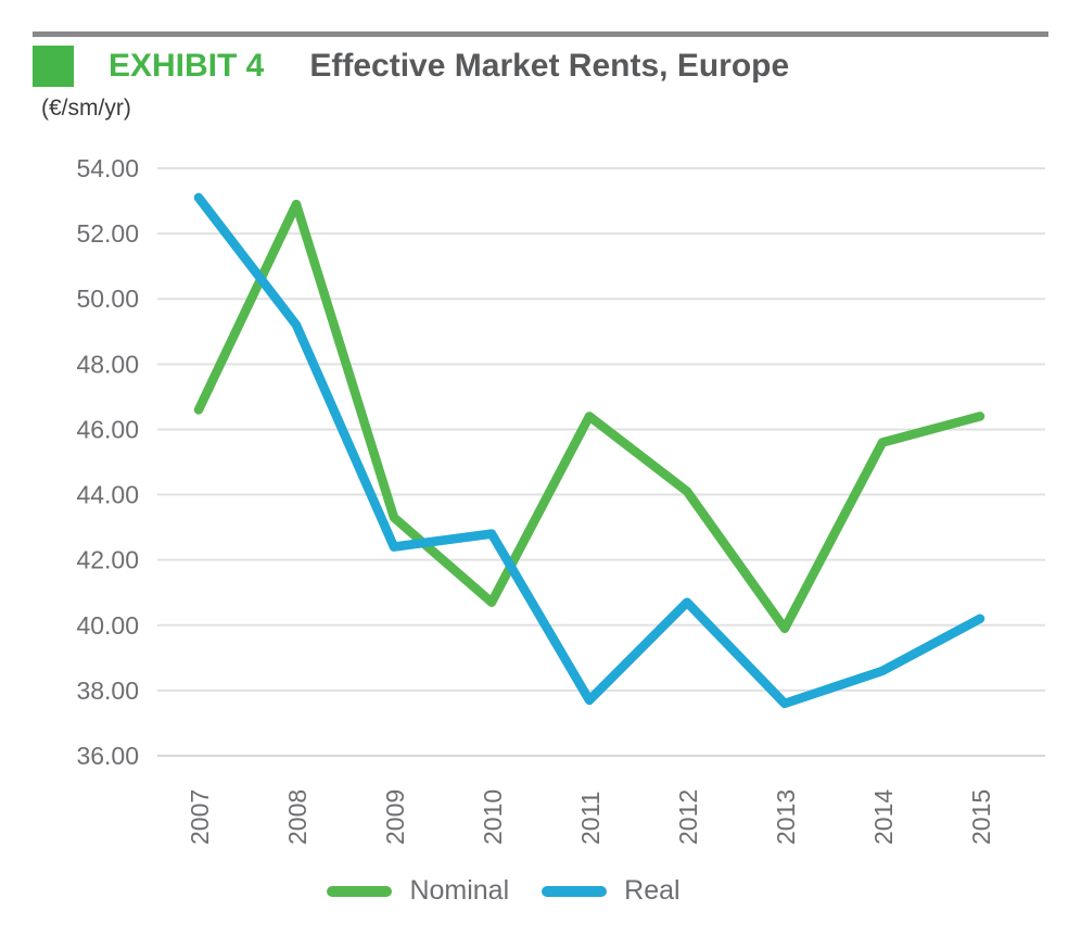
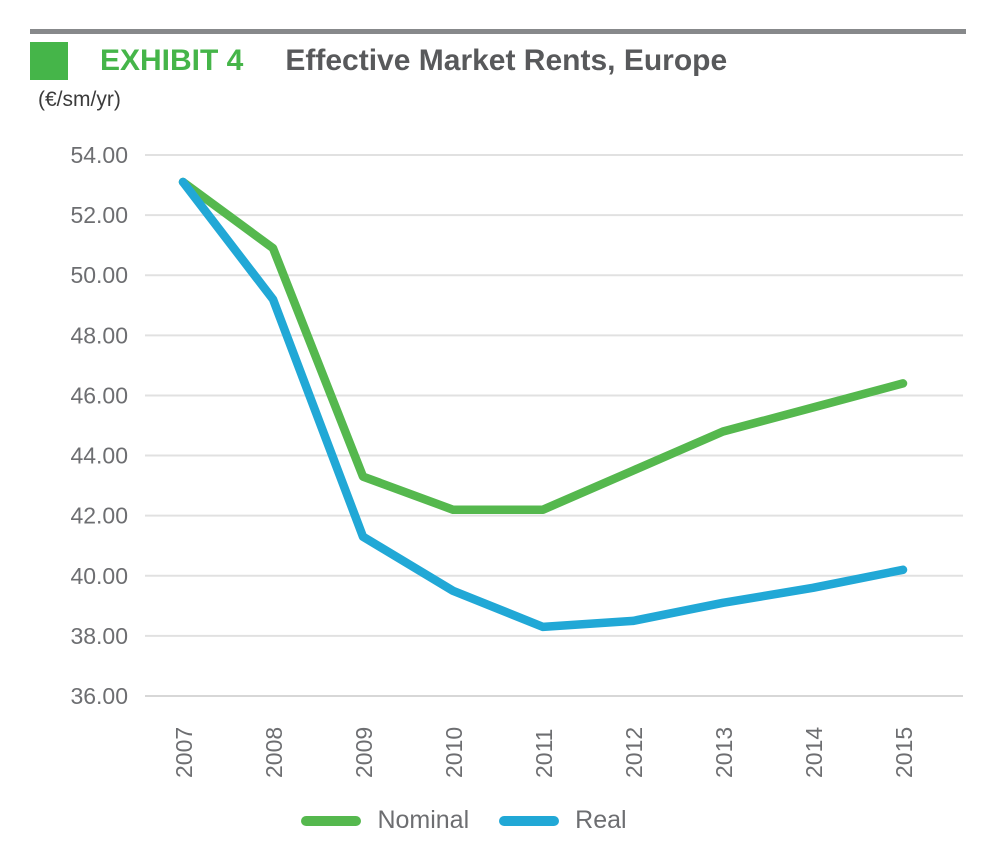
Nominal/2007: 46.6 -> 53.1
Nominal/2008: 52.9 -> 50.9
Real/2009: 42.4 -> 41.3
Nominal/2010: 40.7 -> 42.2
Real/2010: 42.8 -> 39.5
Nominal/2011: 46.4 -> 42.2
Real/2011: 37.7 -> 38.3
Nominal/2012: 44.1 -> 43.5
Real/2012: 40.7 -> 38.5
Nominal/2013: 39.9 -> 44.8
Real/2013: 37.6 -> 39.1
Real/2014: 38.6 -> 39.6
